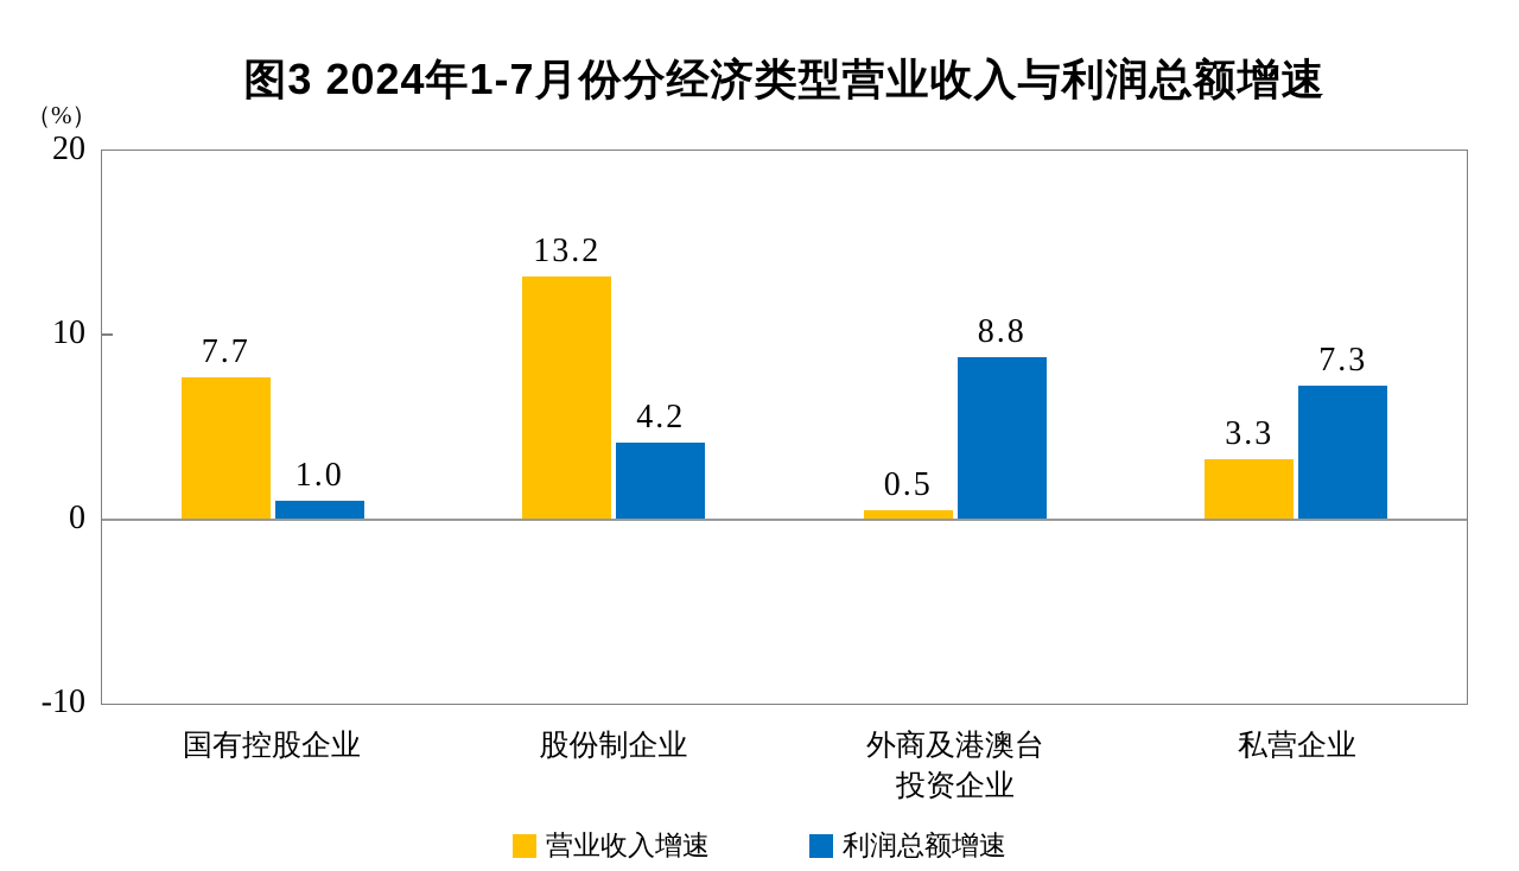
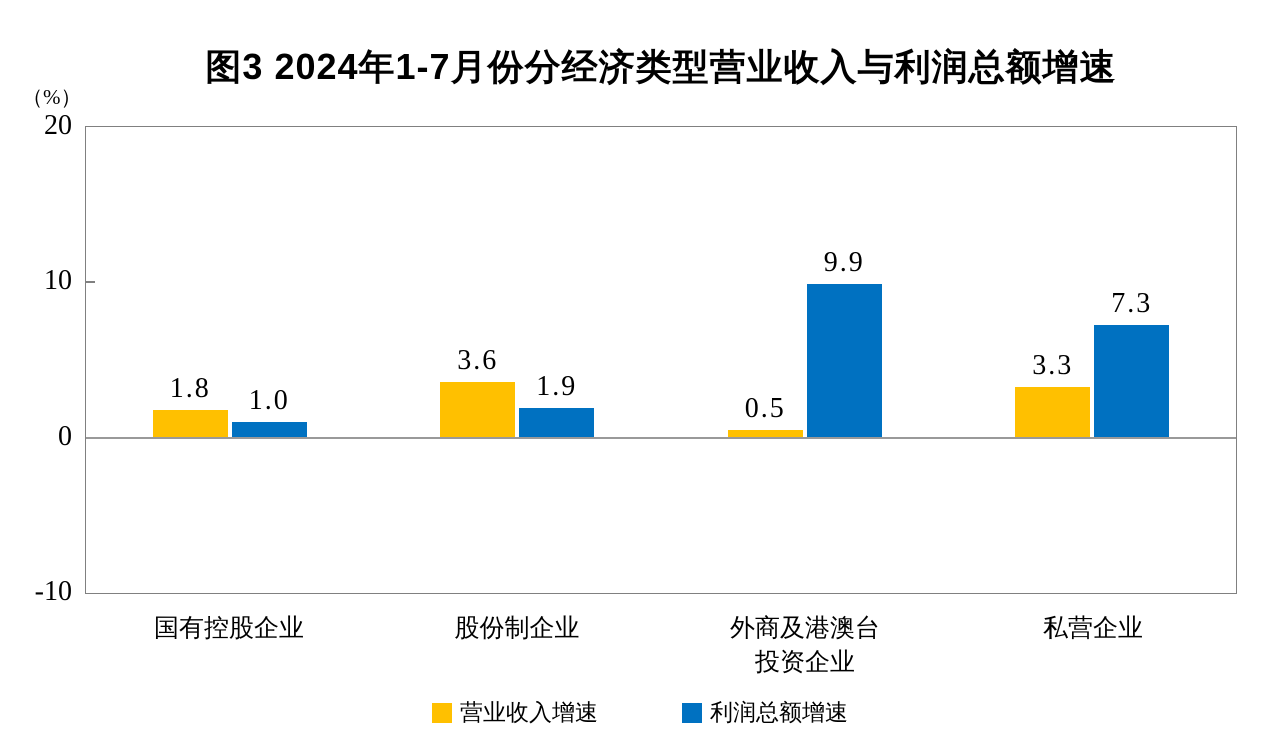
营业收入增速/国有控股企业: 7.7 -> 1.8
营业收入增速/股份制企业: 13.2 -> 3.6
利润总额增速/股份制企业: 4.2 -> 1.9
利润总额增速/外商及港澳台投资企业: 8.8 -> 9.9
